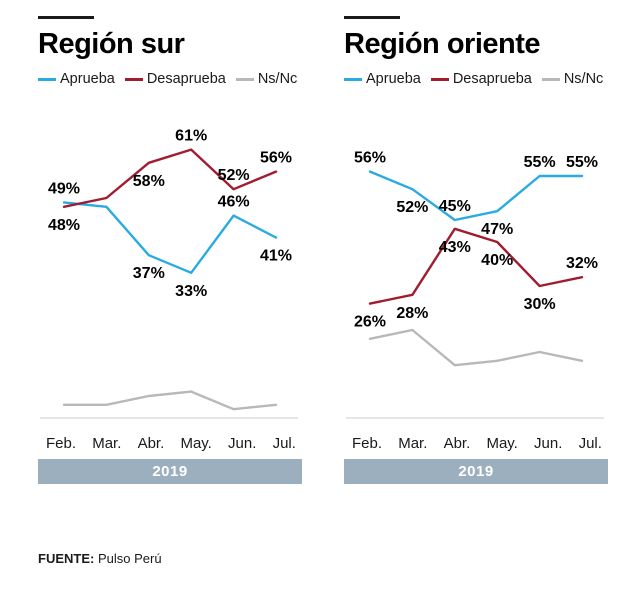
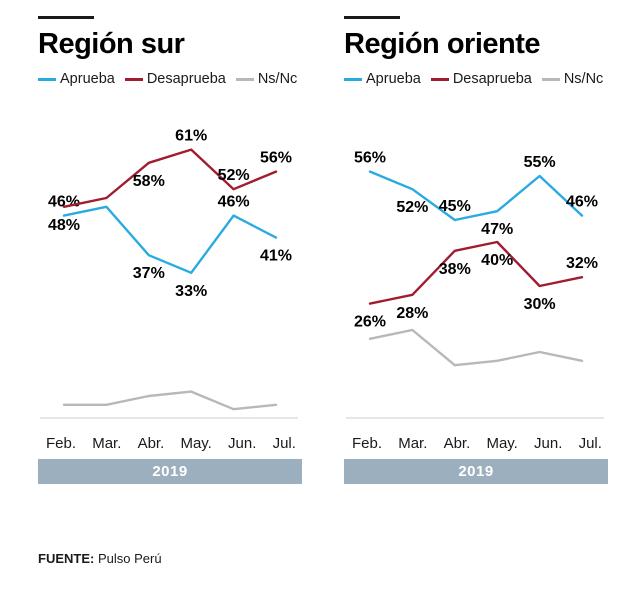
Región sur/Aprueba/Feb.: 49% -> 46%
Región oriente/Desaprueba/Abr.: 43% -> 38%
Región oriente/Aprueba/Jul.: 55% -> 46%
